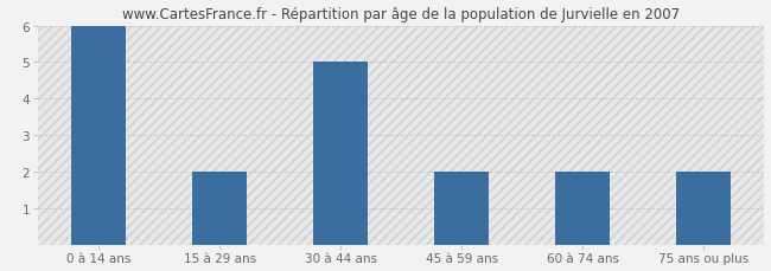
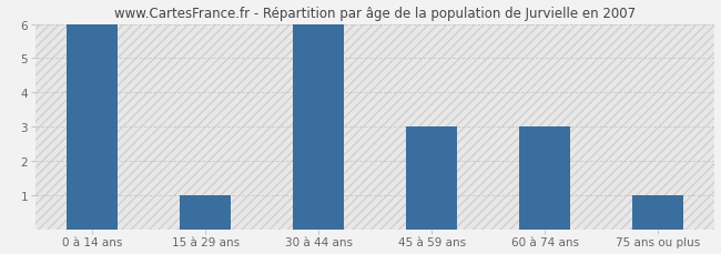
15 à 29 ans: 2 -> 1
30 à 44 ans: 5 -> 6
45 à 59 ans: 2 -> 3
60 à 74 ans: 2 -> 3
75 ans ou plus: 2 -> 1
